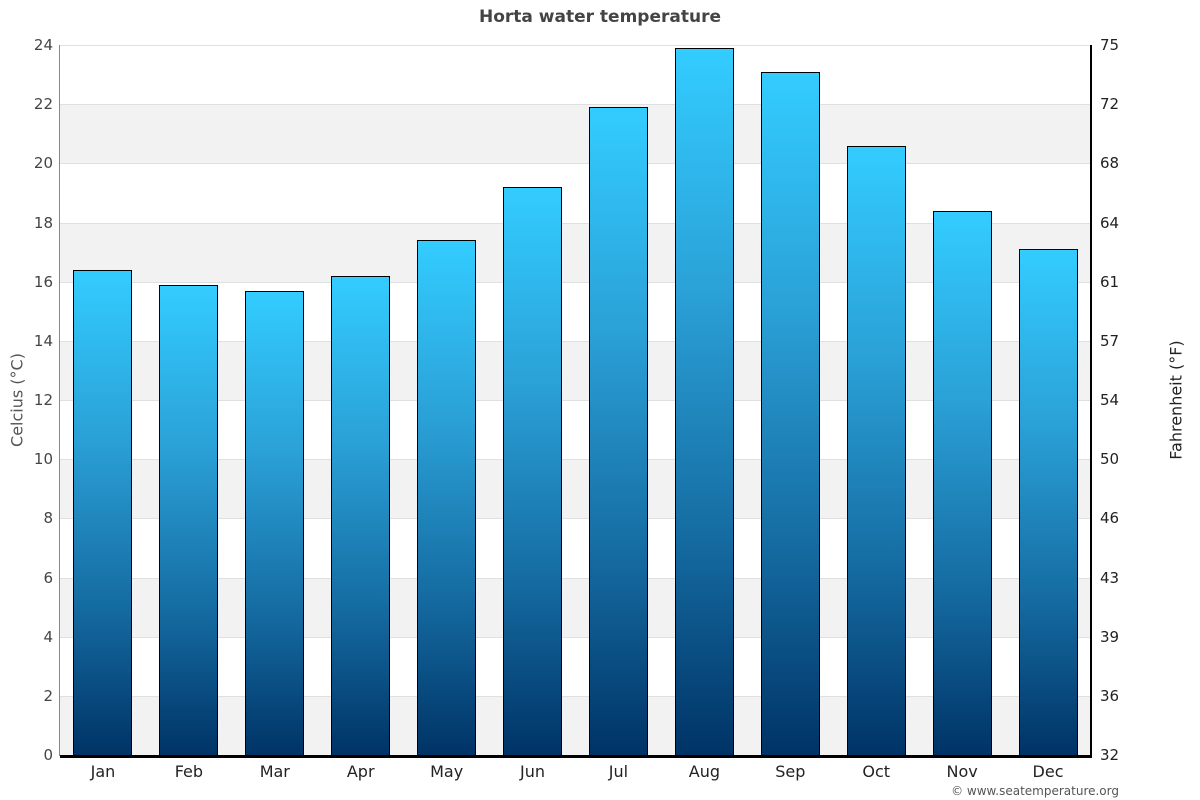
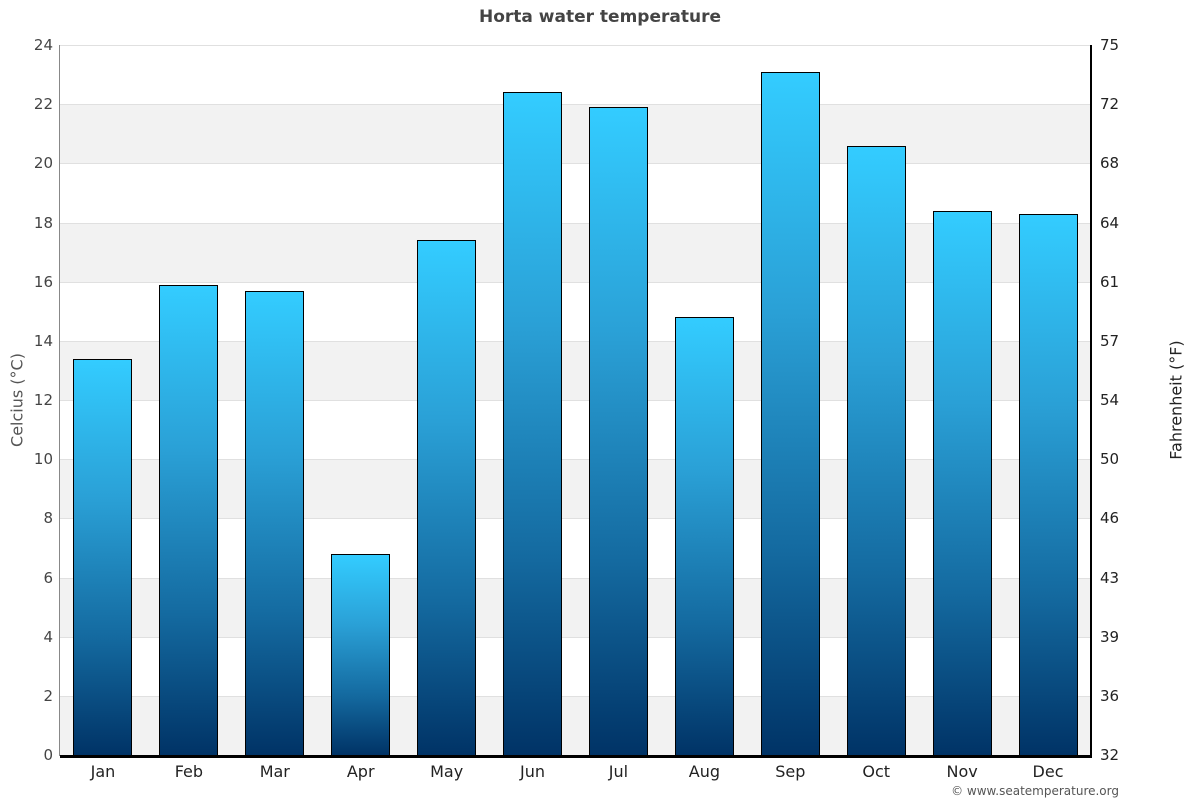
Jan: 16.4 -> 13.4
Apr: 16.2 -> 6.8
Jun: 19.2 -> 22.4
Aug: 23.9 -> 14.8
Dec: 17.1 -> 18.3
